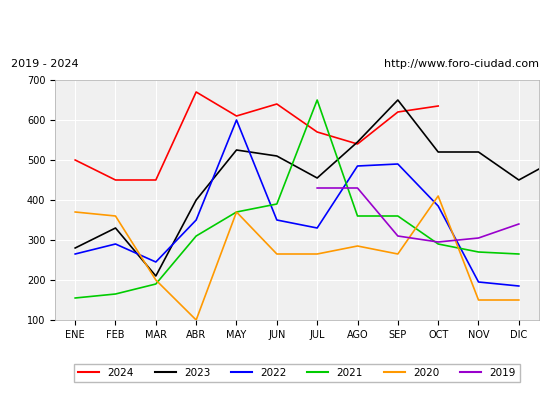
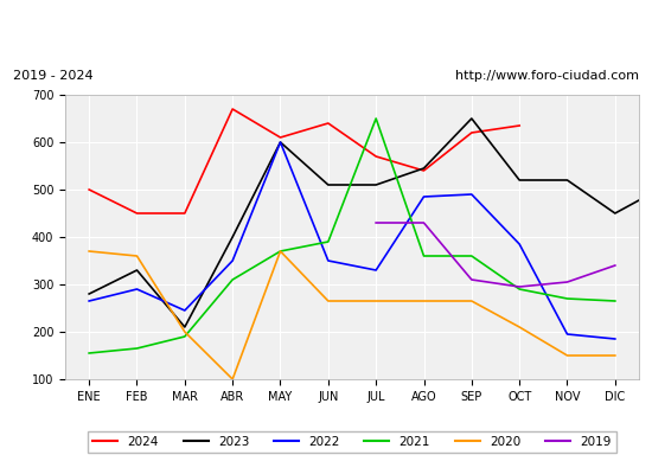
2023/MAY: 525 -> 600
2023/JUL: 455 -> 510
2020/AGO: 285 -> 265
2020/OCT: 410 -> 210
